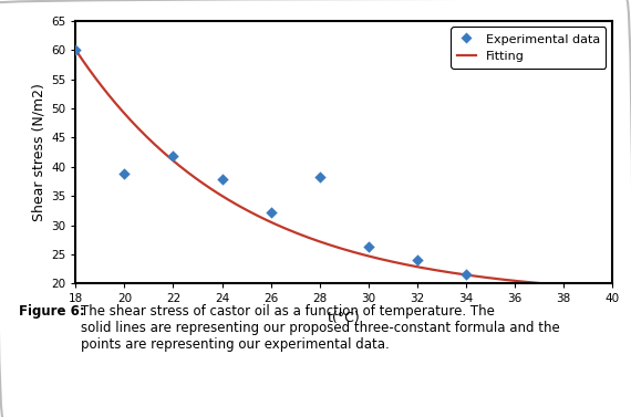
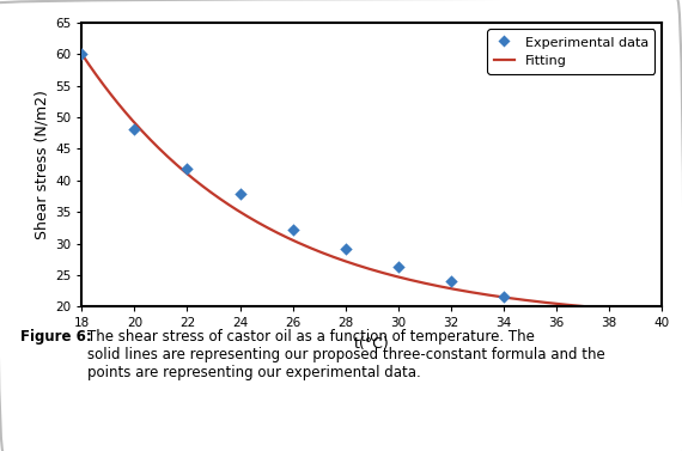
Experimental data/20: 38.8 -> 48.2
Experimental data/28: 38.2 -> 29.2
